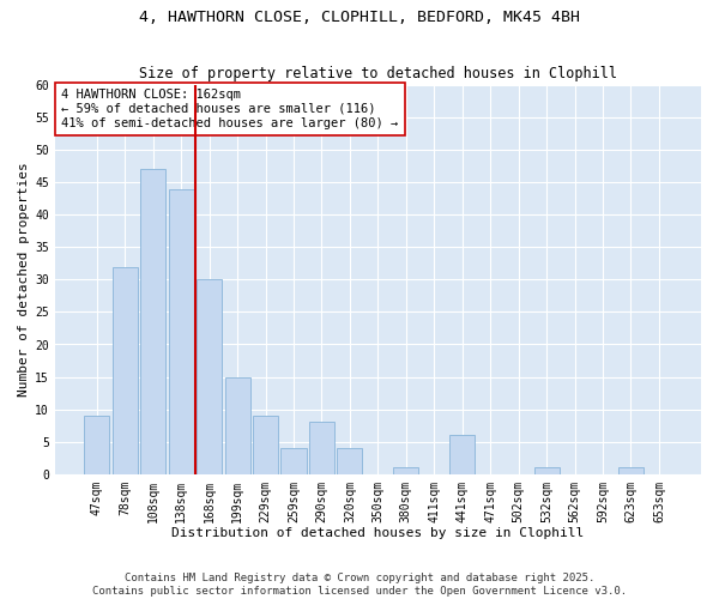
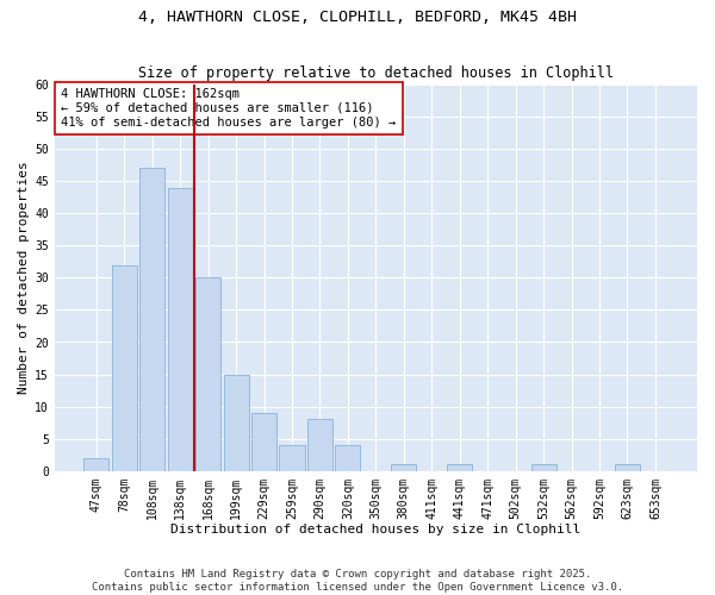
47sqm: 9 -> 2
441sqm: 6 -> 1
